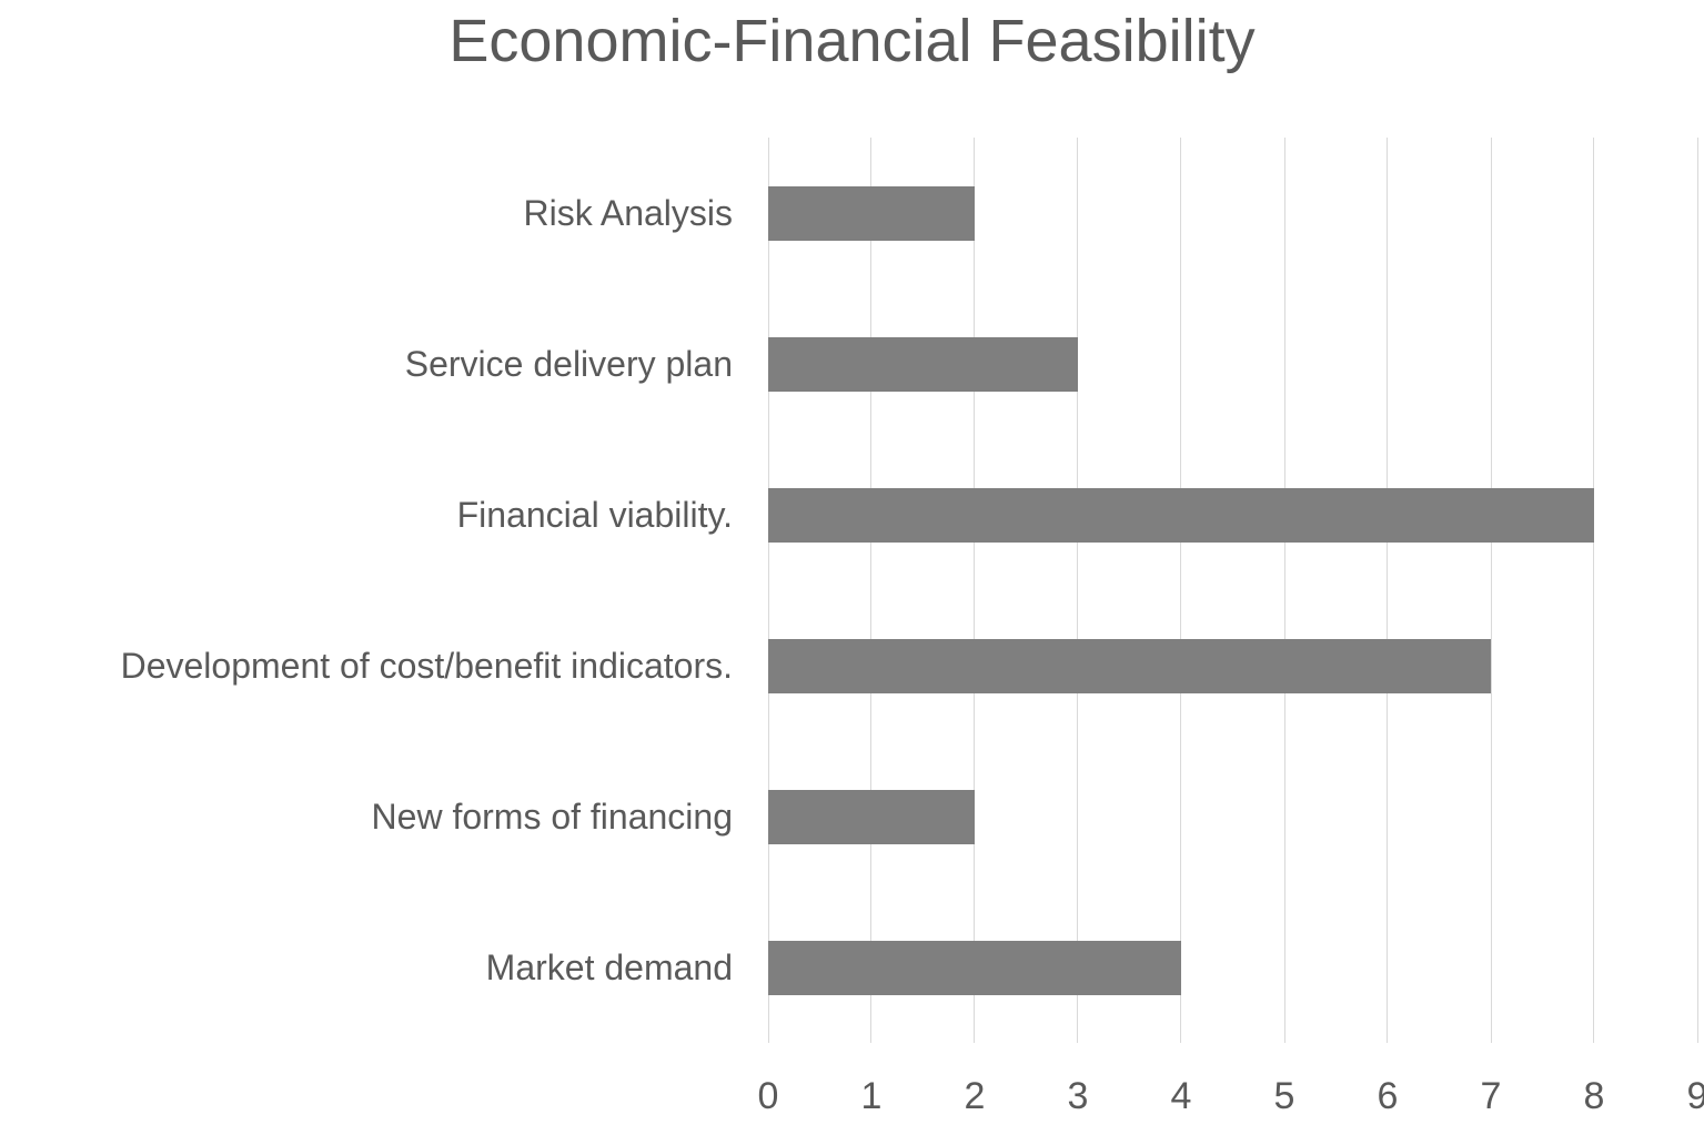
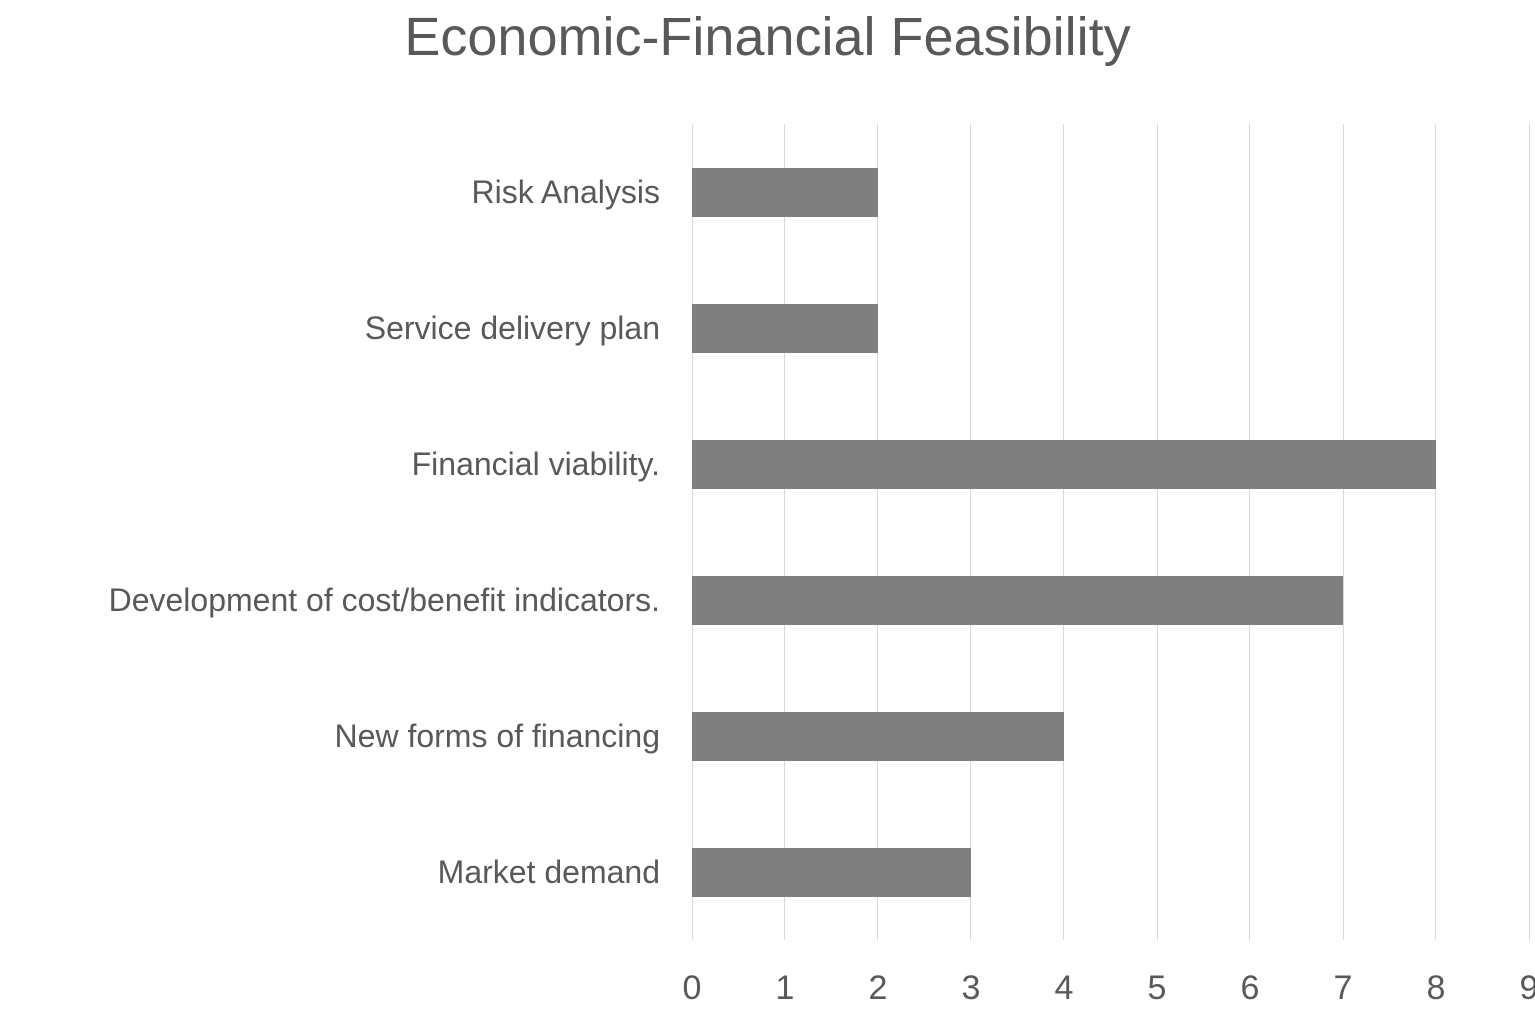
Service delivery plan: 3 -> 2
New forms of financing: 2 -> 4
Market demand: 4 -> 3
